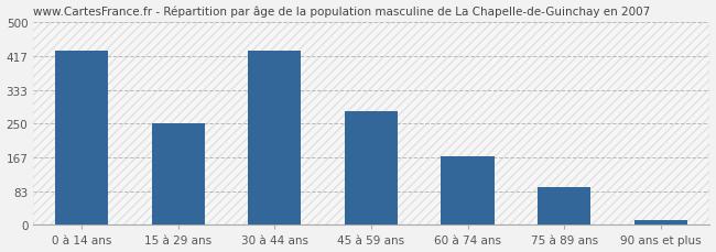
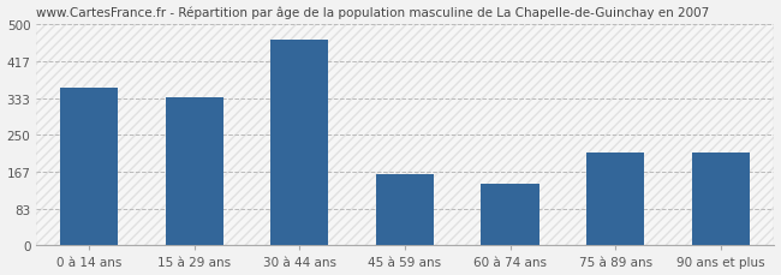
0 à 14 ans: 430 -> 355
15 à 29 ans: 250 -> 335
30 à 44 ans: 430 -> 465
45 à 59 ans: 280 -> 160
60 à 74 ans: 170 -> 140
75 à 89 ans: 93 -> 210
90 ans et plus: 13 -> 210
